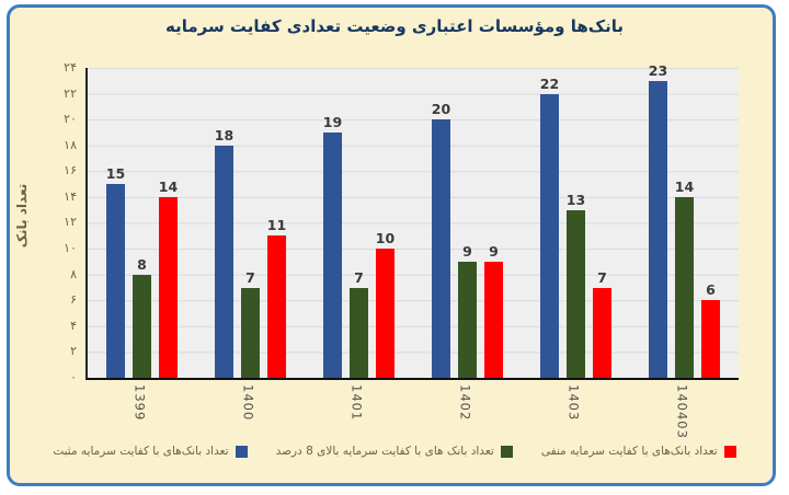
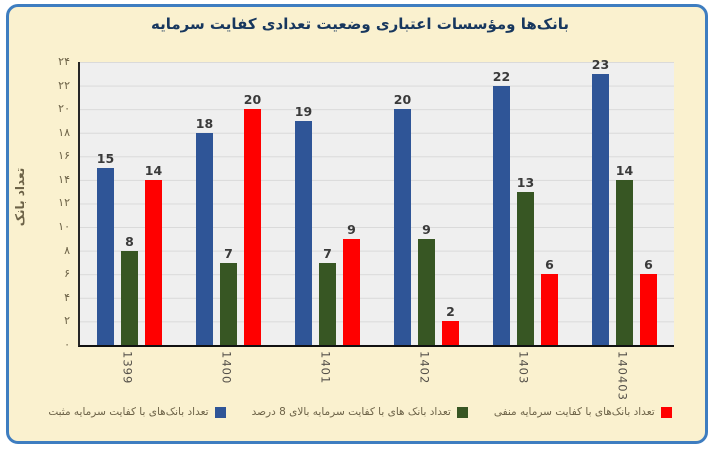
تعداد بانک‌های با کفایت سرمایه منفی/1400: 11 -> 20
تعداد بانک‌های با کفایت سرمایه منفی/1401: 10 -> 9
تعداد بانک‌های با کفایت سرمایه منفی/1402: 9 -> 2
تعداد بانک‌های با کفایت سرمایه منفی/1403: 7 -> 6
